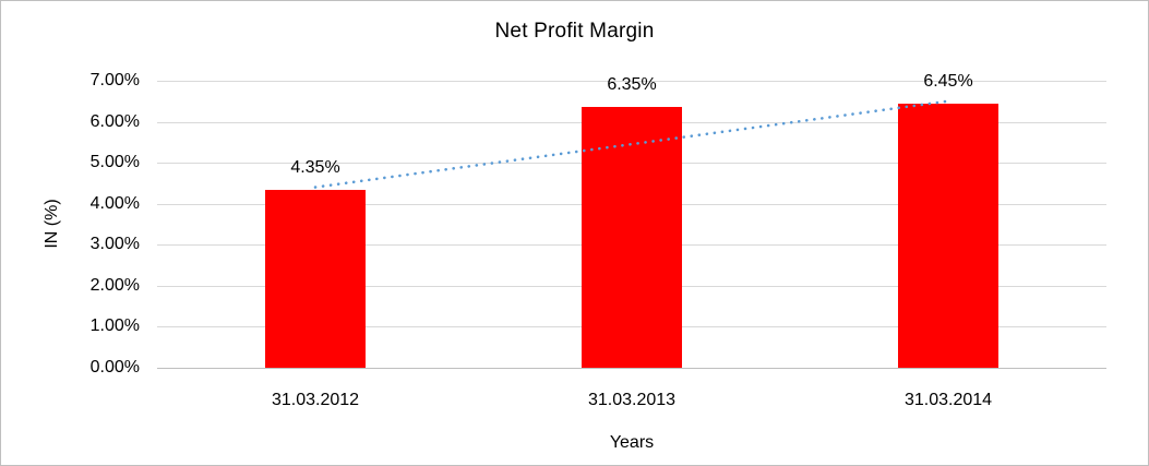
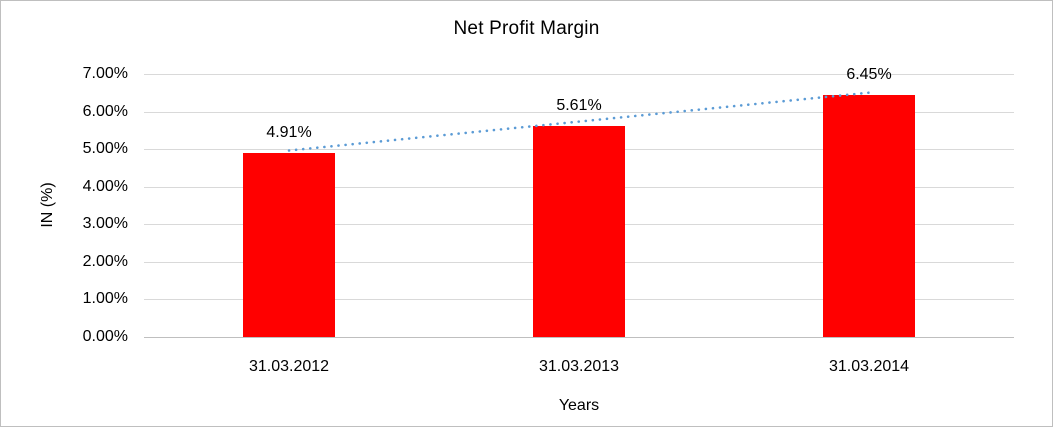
31.03.2012: 4.35% -> 4.91%
31.03.2013: 6.35% -> 5.61%
